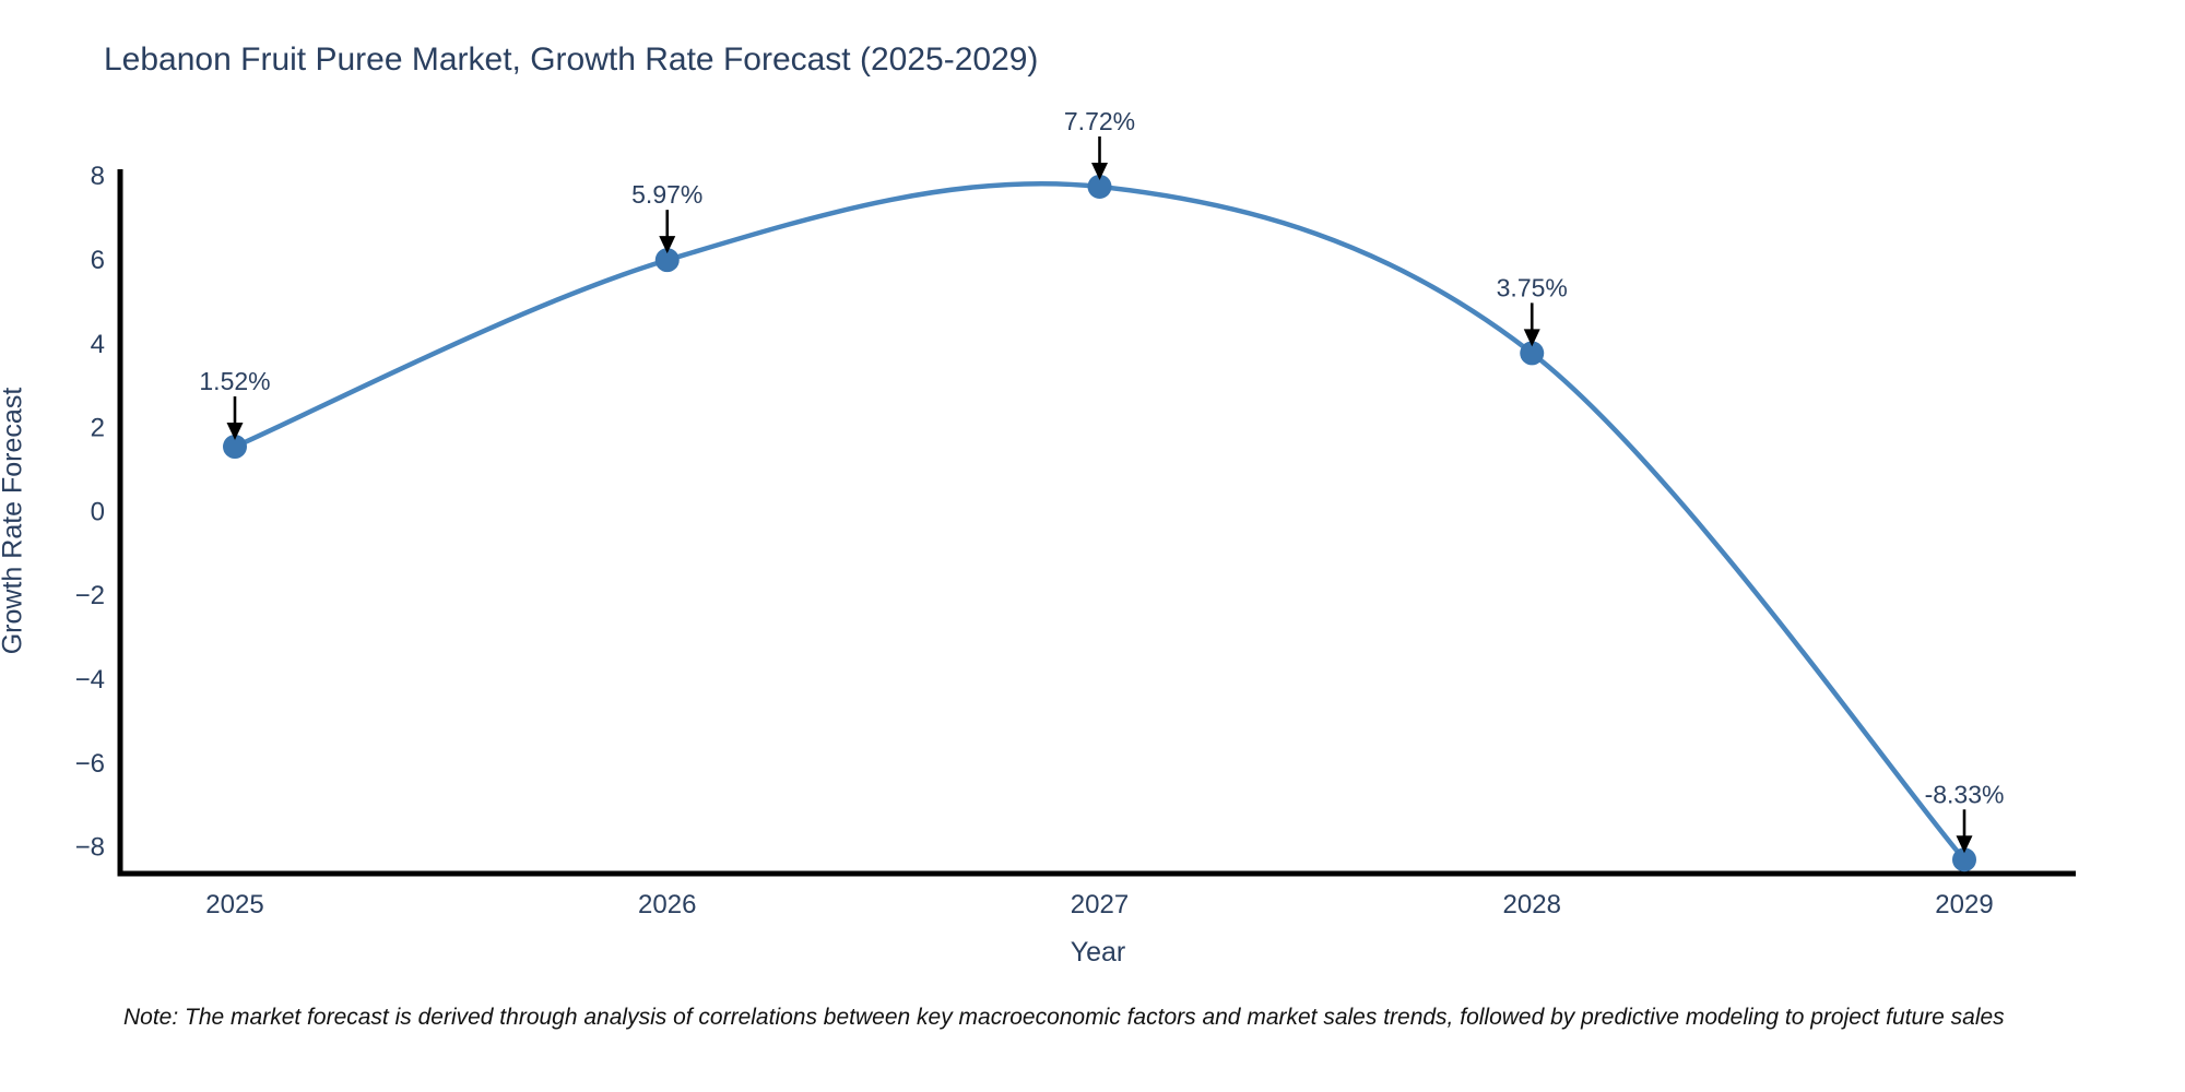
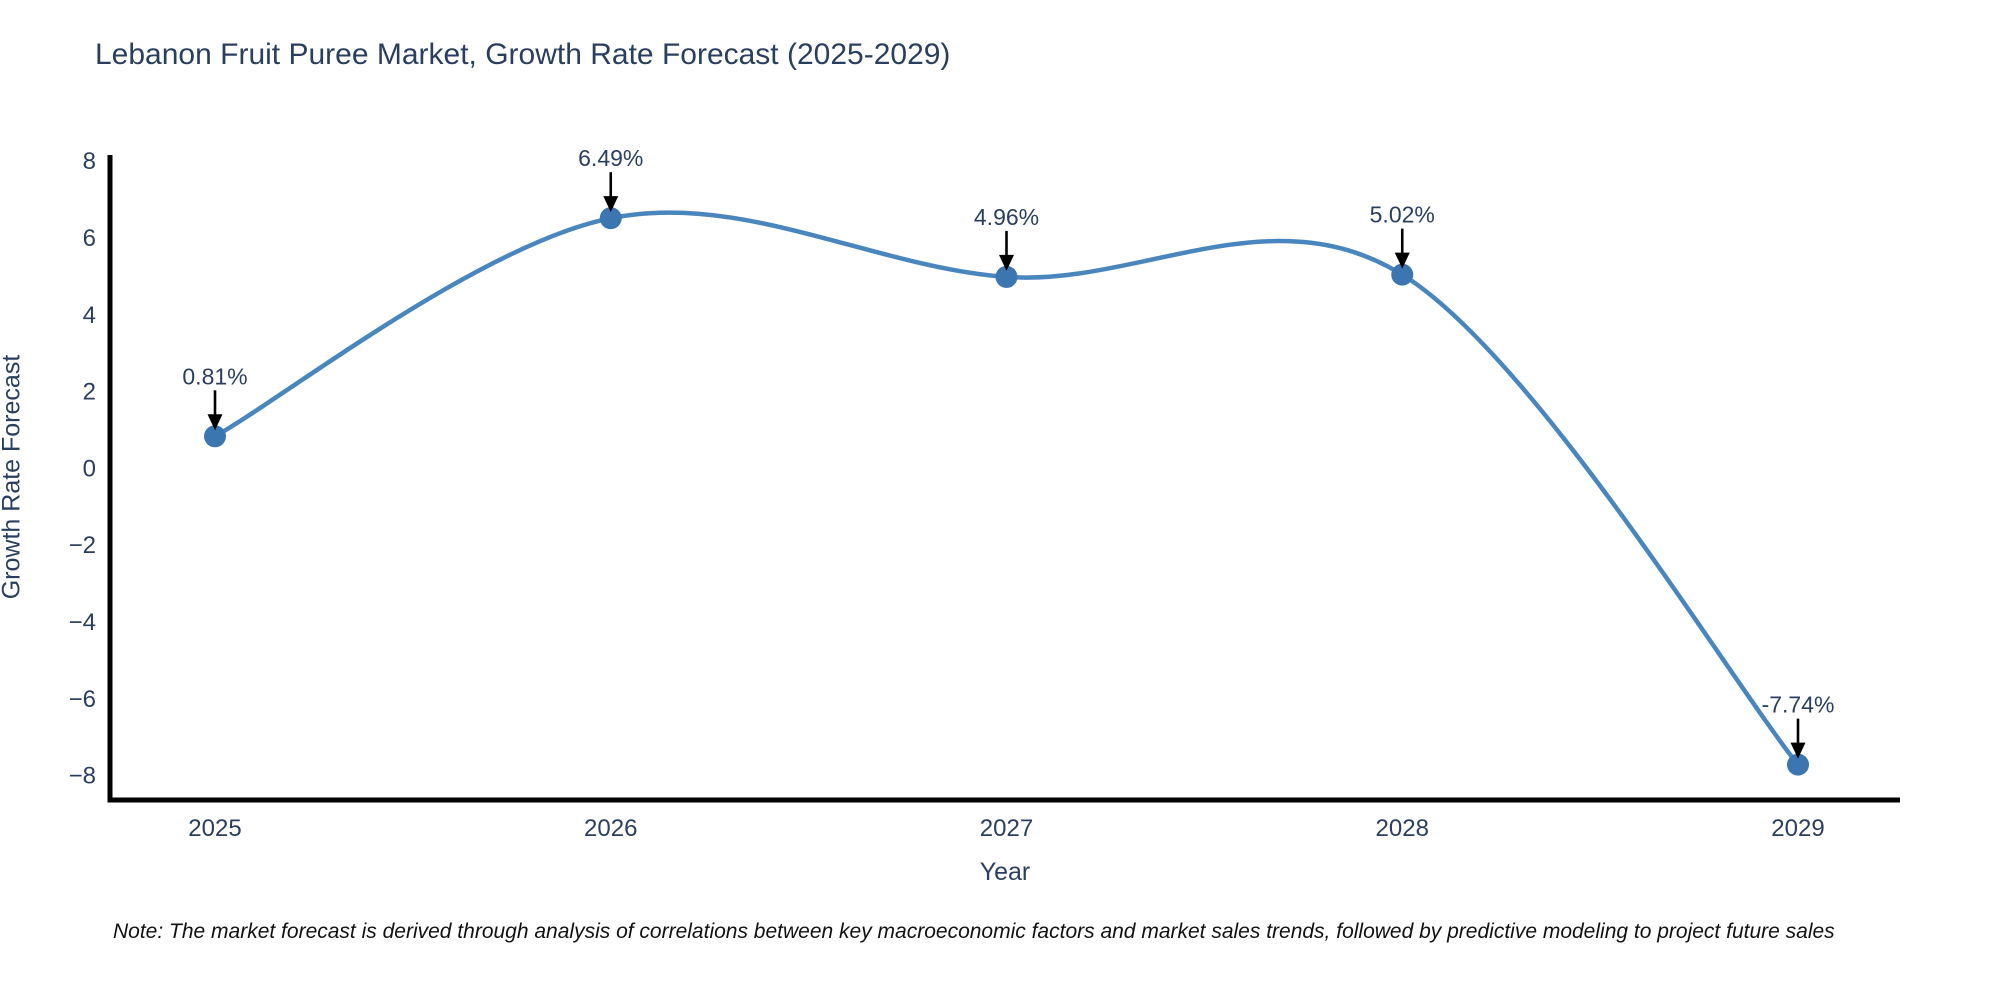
2025: 1.52% -> 0.81%
2026: 5.97% -> 6.49%
2027: 7.72% -> 4.96%
2028: 3.75% -> 5.02%
2029: -8.33% -> -7.74%
